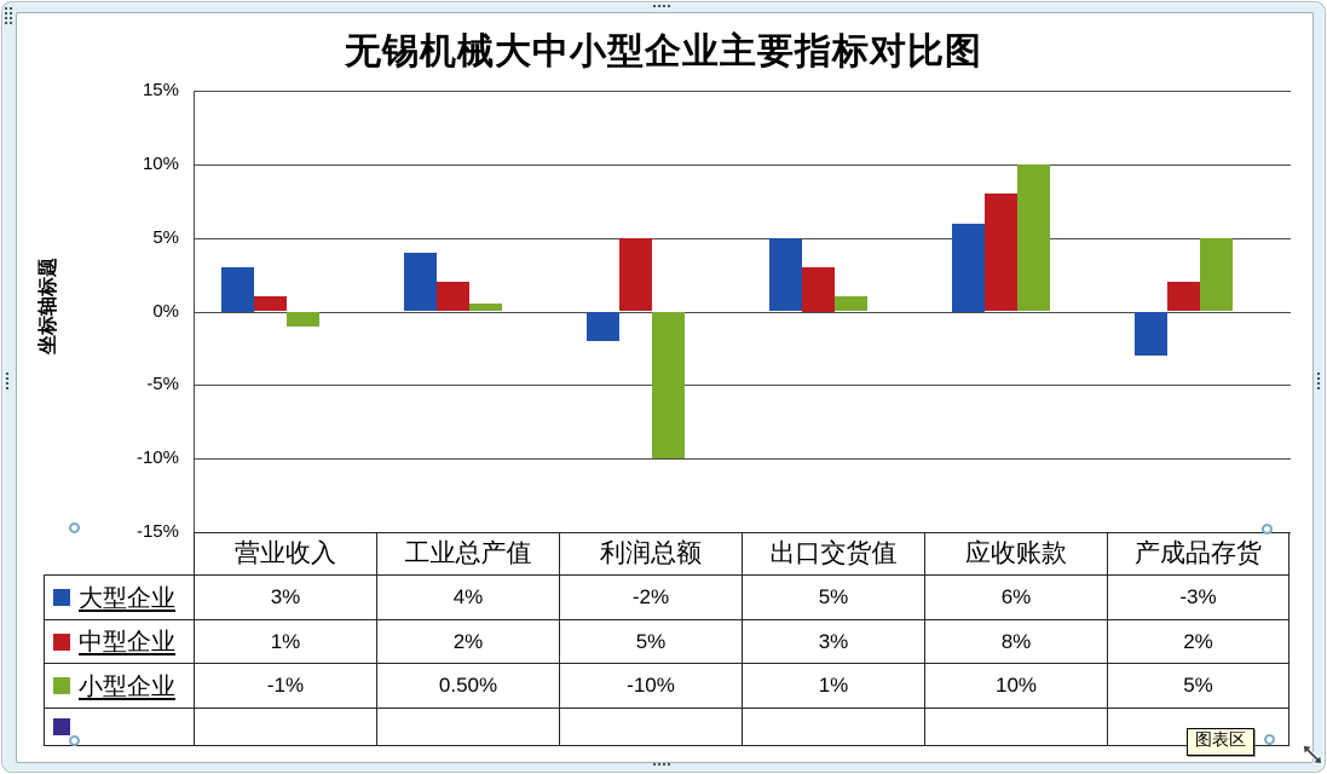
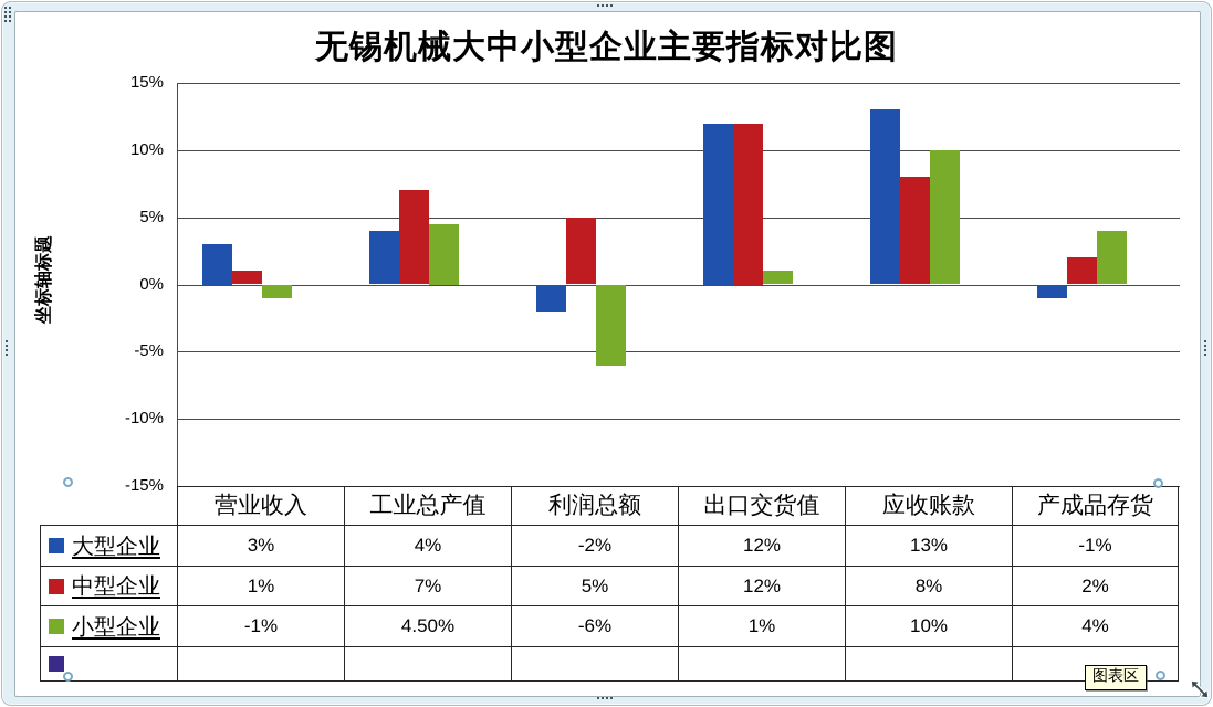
中型企业/工业总产值: 2% -> 7%
小型企业/工业总产值: 0.50% -> 4.50%
小型企业/利润总额: -10% -> -6%
大型企业/出口交货值: 5% -> 12%
中型企业/出口交货值: 3% -> 12%
大型企业/应收账款: 6% -> 13%
大型企业/产成品存货: -3% -> -1%
小型企业/产成品存货: 5% -> 4%
